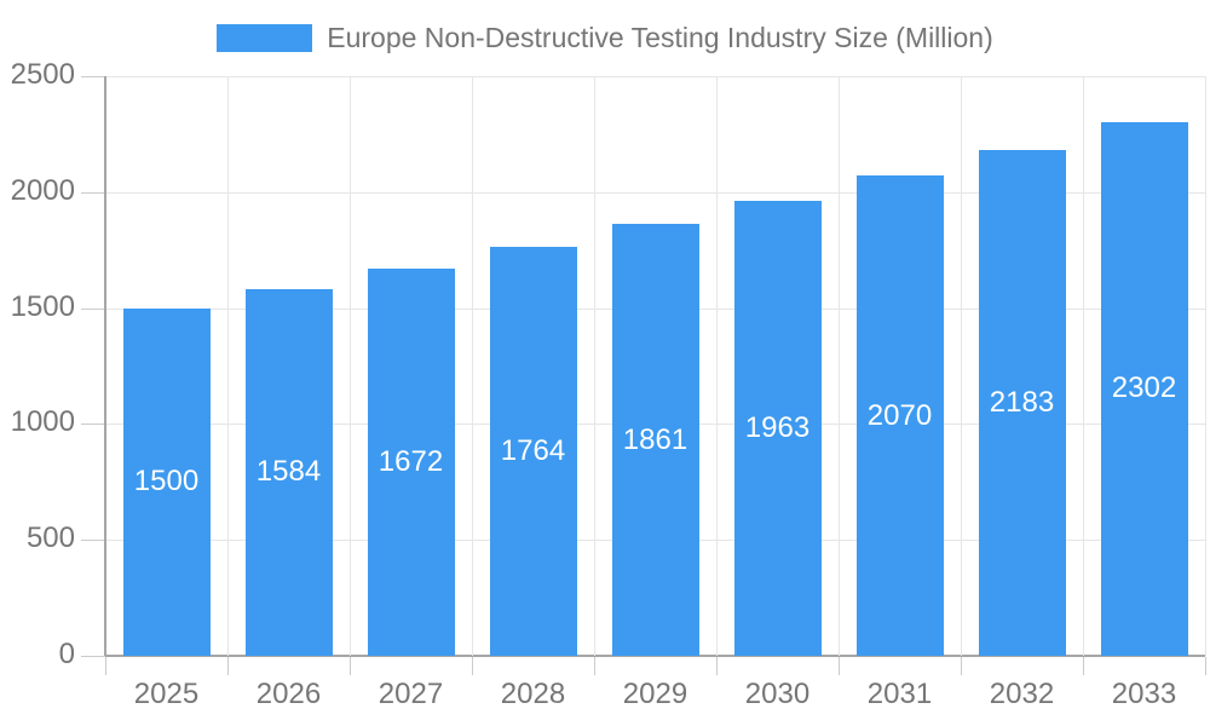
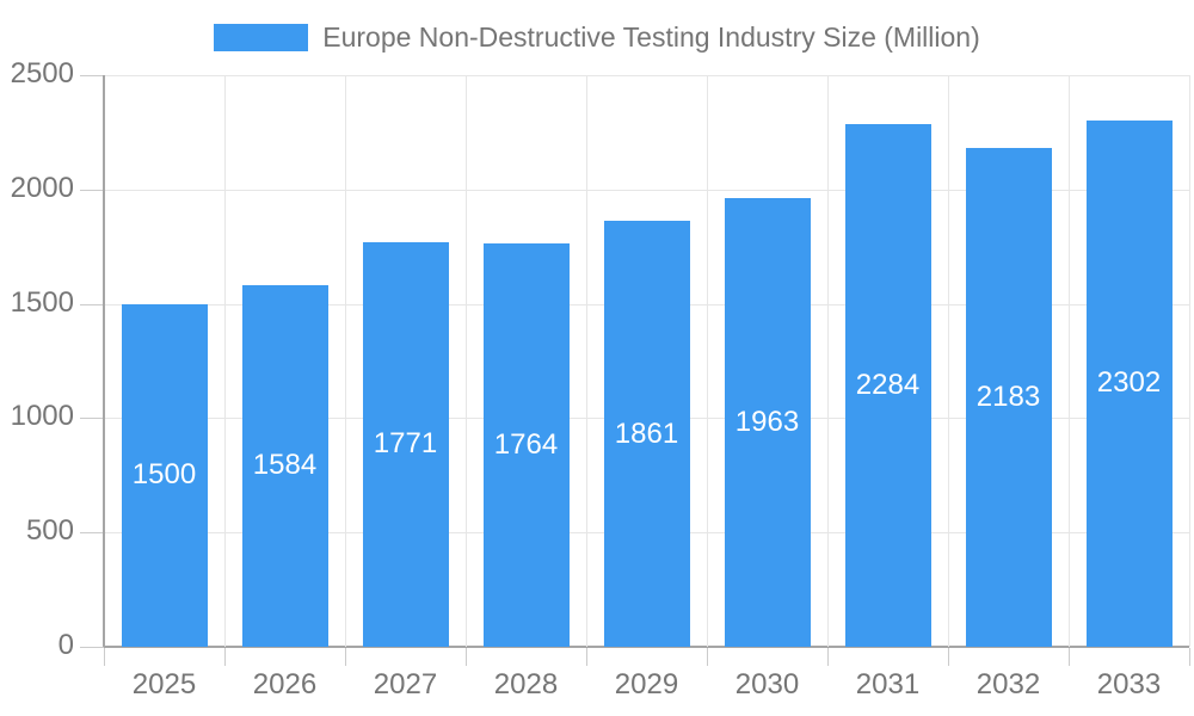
2027: 1672 -> 1771
2031: 2070 -> 2284
